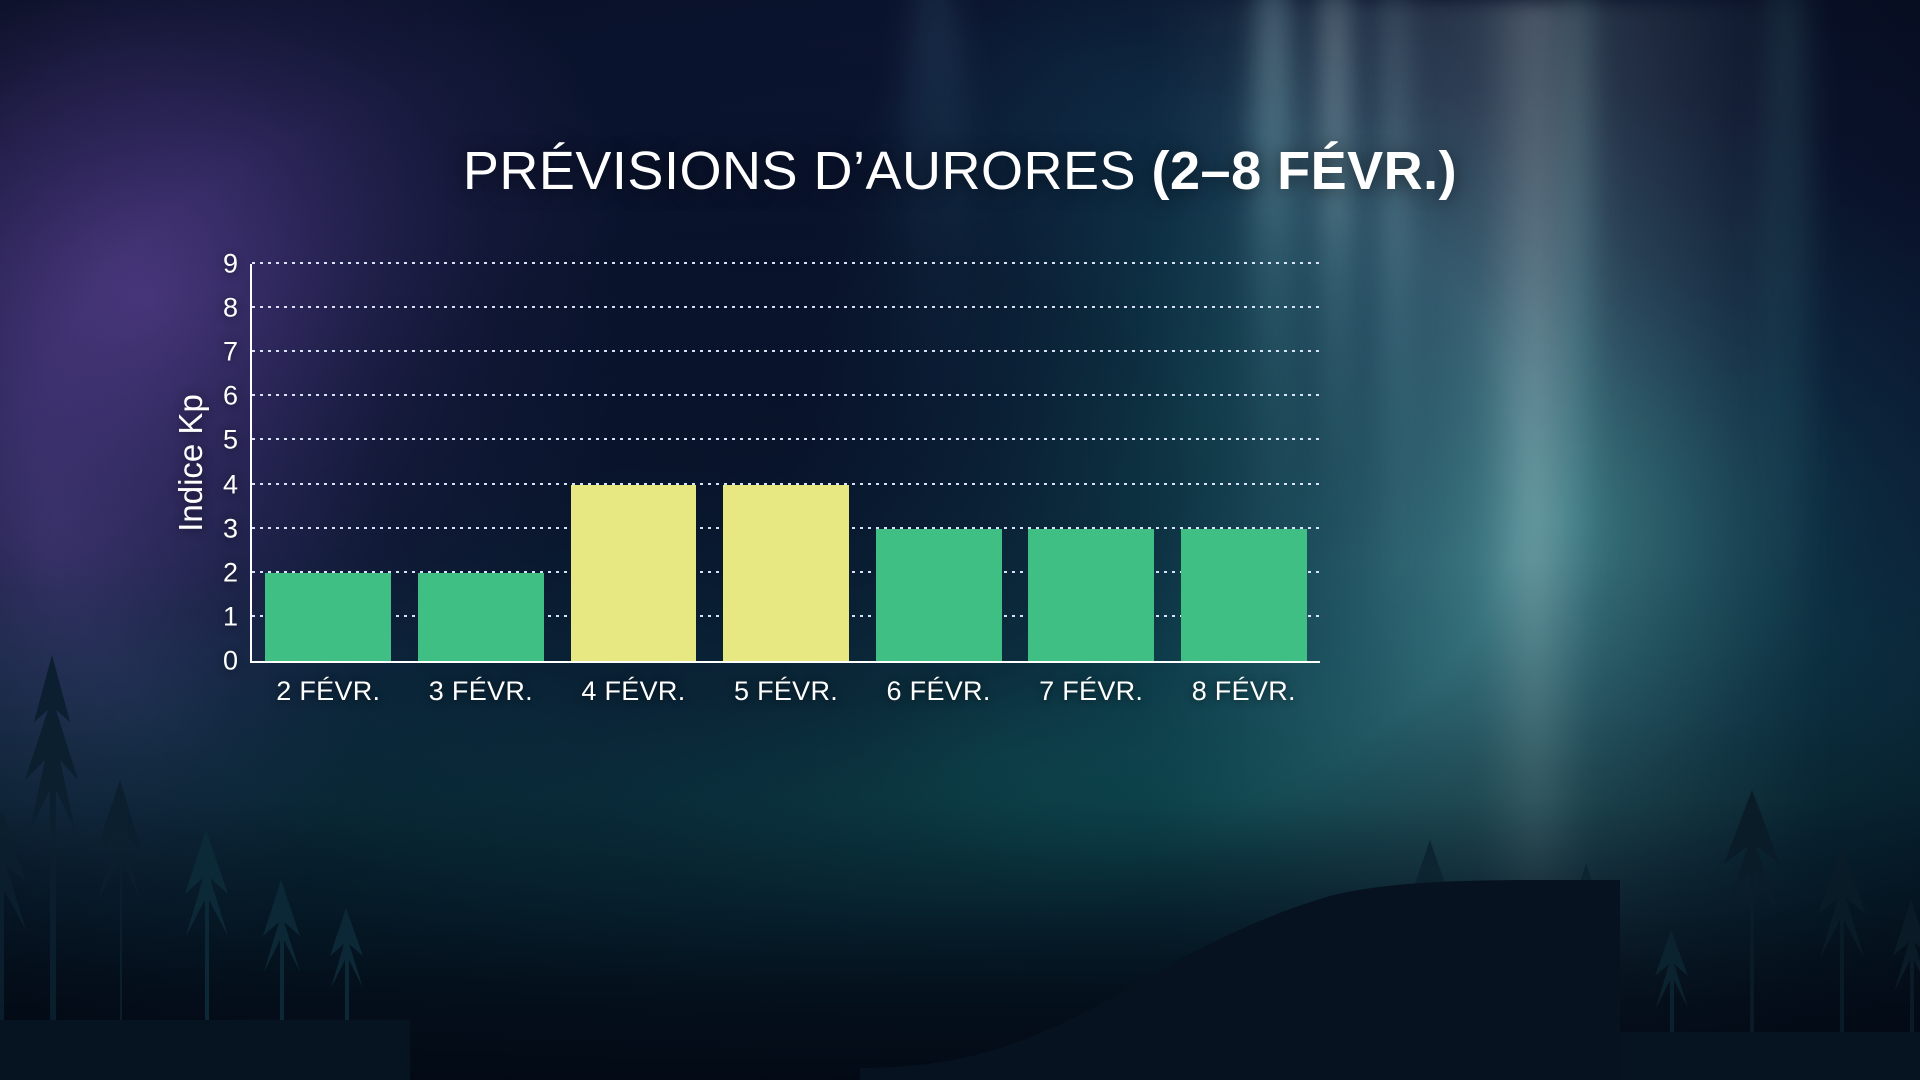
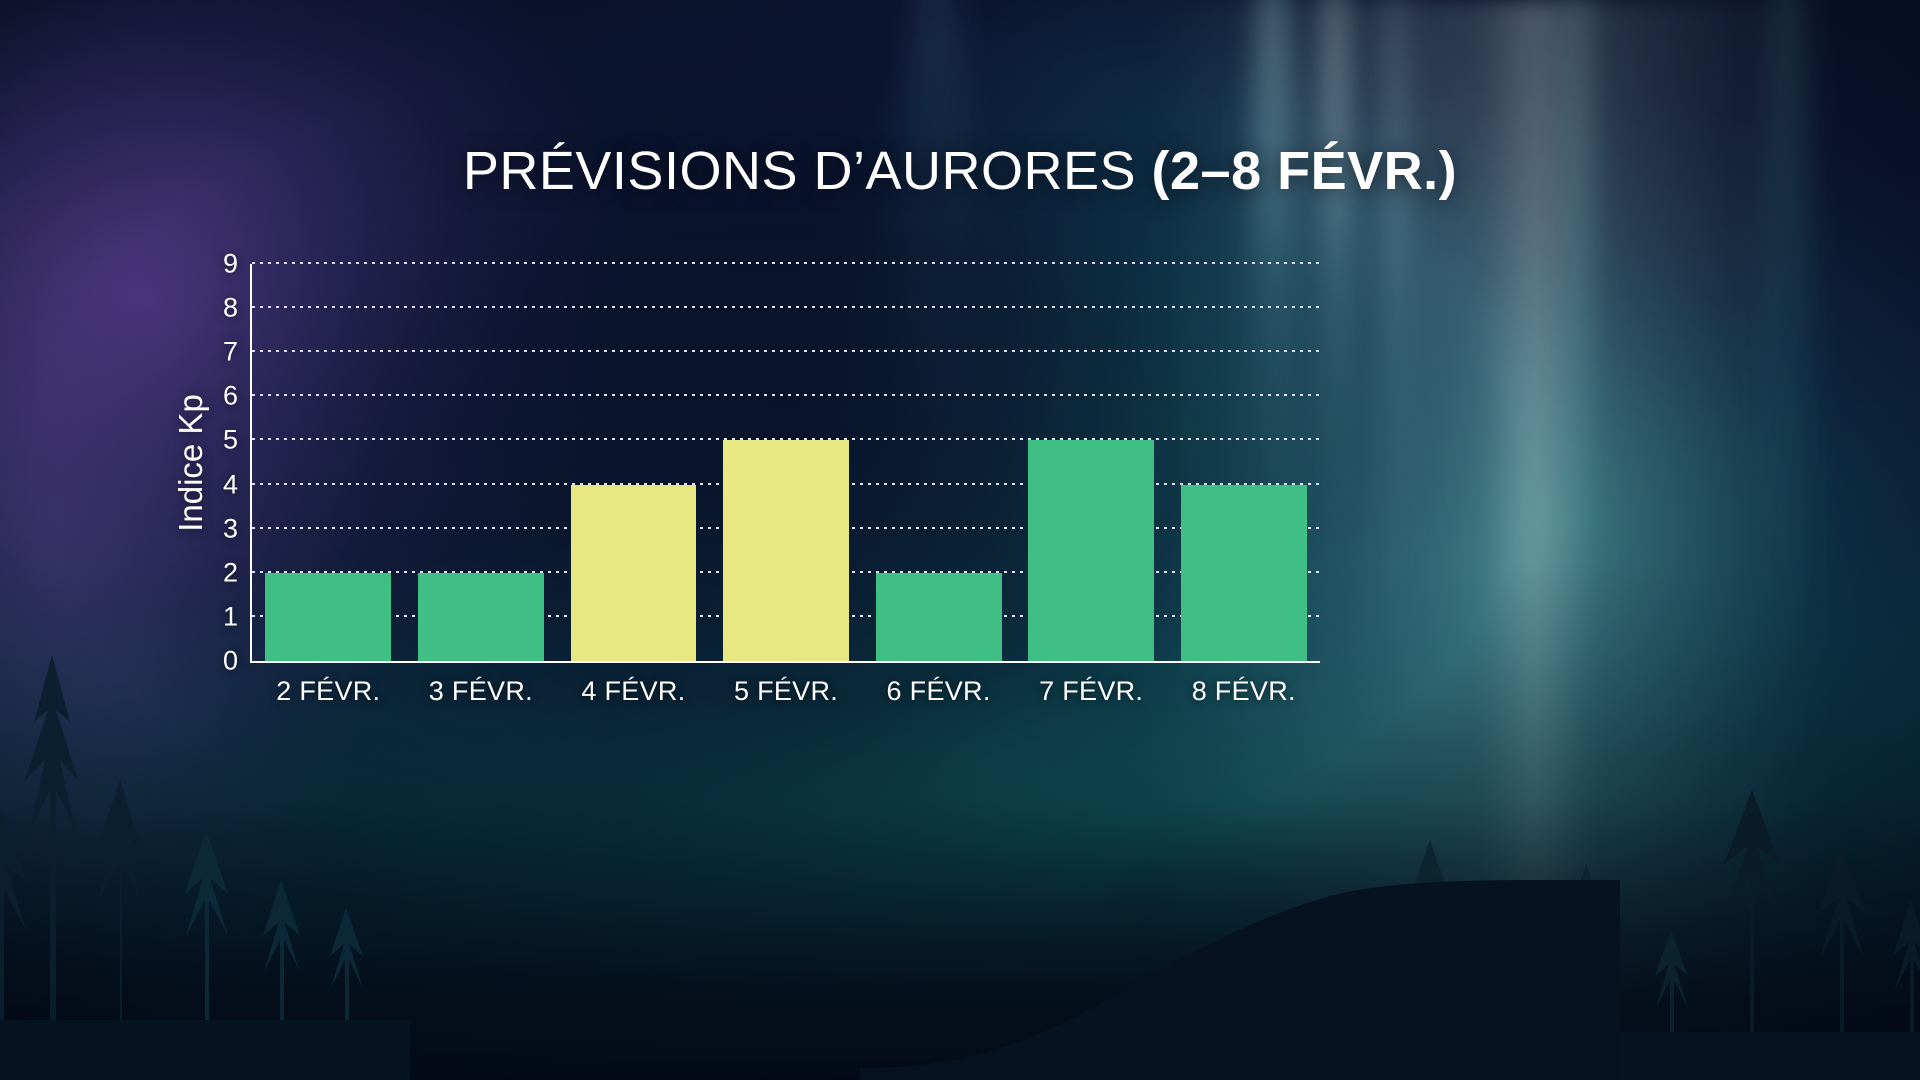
5 FÉVR.: 4 -> 5
6 FÉVR.: 3 -> 2
7 FÉVR.: 3 -> 5
8 FÉVR.: 3 -> 4
